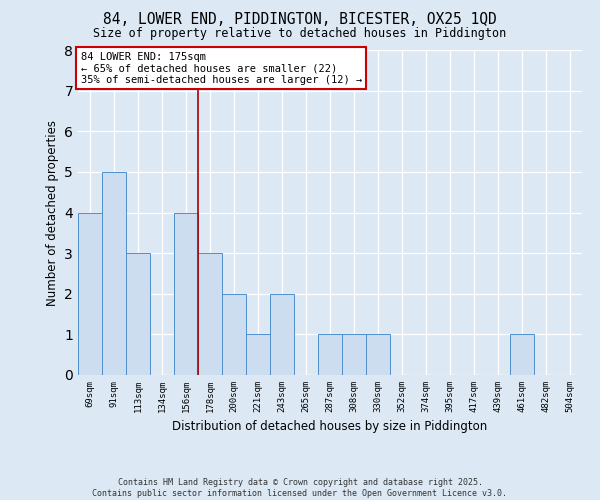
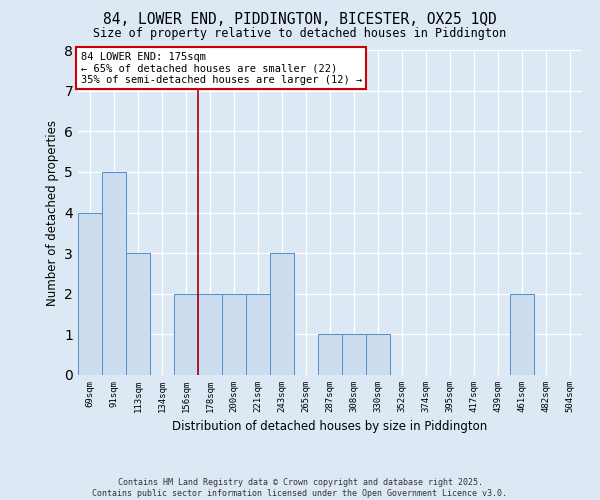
156sqm: 4 -> 2
178sqm: 3 -> 2
221sqm: 1 -> 2
243sqm: 2 -> 3
461sqm: 1 -> 2
